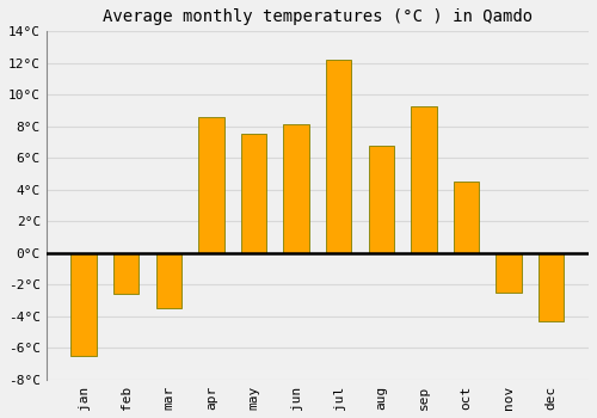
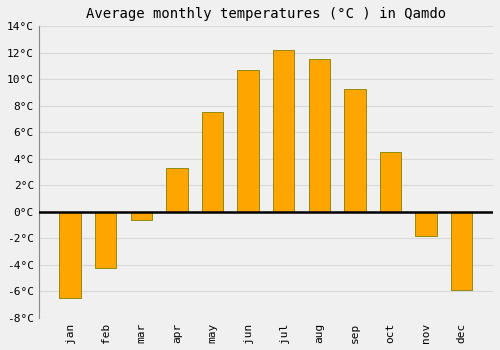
feb: -2.6°C -> -4.2°C
mar: -3.5°C -> -0.6°C
apr: 8.6°C -> 3.3°C
jun: 8.1°C -> 10.7°C
aug: 6.8°C -> 11.5°C
nov: -2.5°C -> -1.8°C
dec: -4.3°C -> -5.9°C
